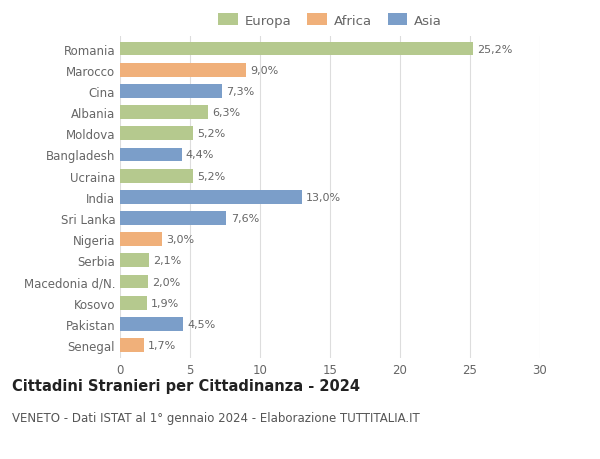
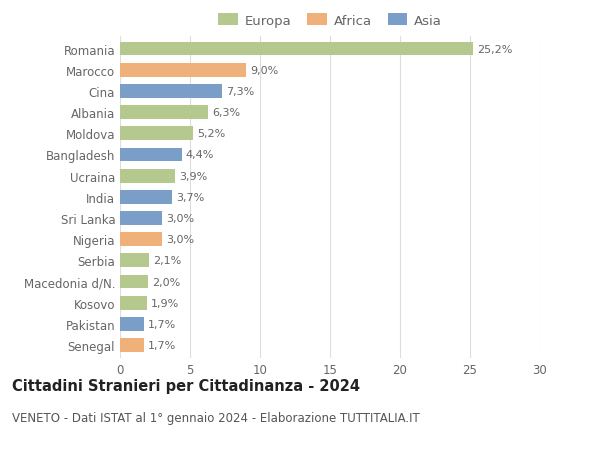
Ucraina: 5,2% -> 3,9%
India: 13,0% -> 3,7%
Sri Lanka: 7,6% -> 3,0%
Pakistan: 4,5% -> 1,7%
